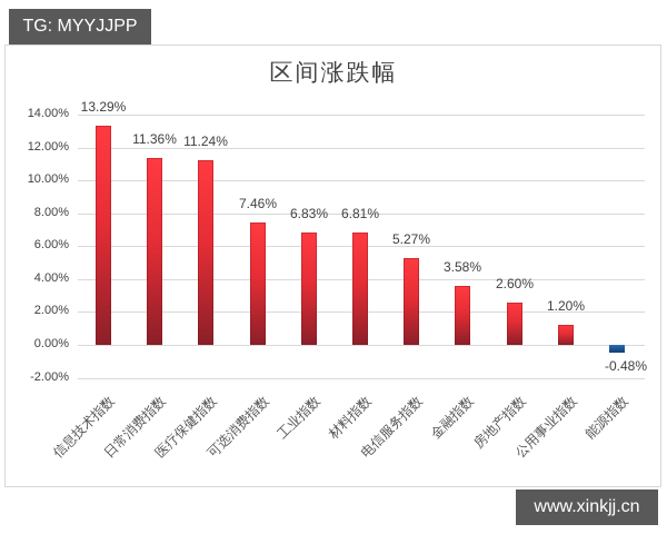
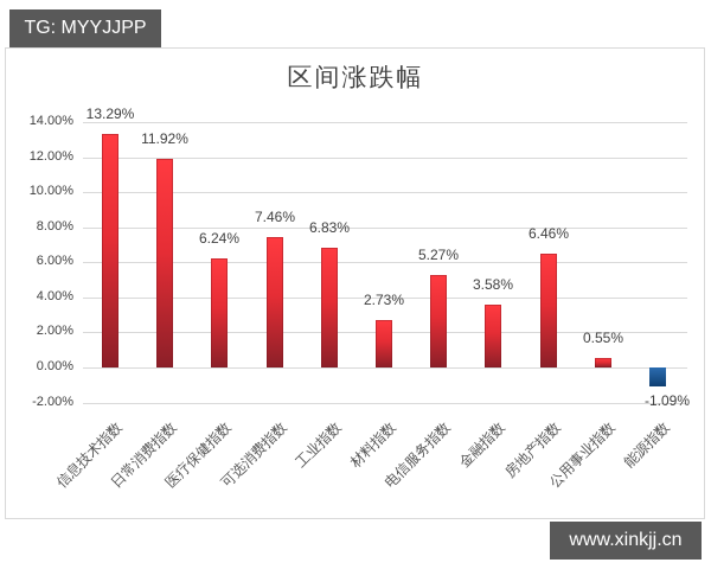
日常消费指数: 11.36% -> 11.92%
医疗保健指数: 11.24% -> 6.24%
材料指数: 6.81% -> 2.73%
房地产指数: 2.60% -> 6.46%
公用事业指数: 1.20% -> 0.55%
能源指数: -0.48% -> -1.09%
